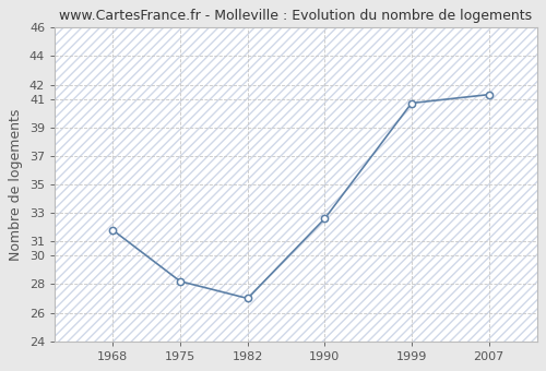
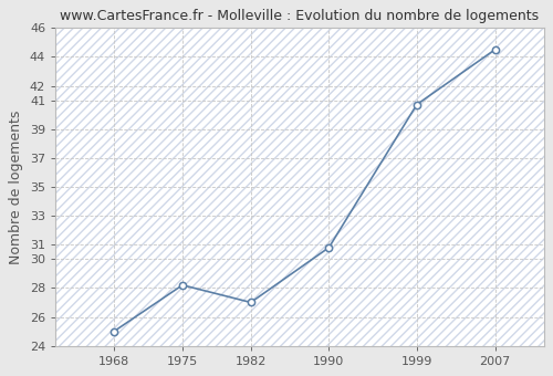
1968: 31.8 -> 25.0
1990: 32.6 -> 30.8
2007: 41.3 -> 44.5
